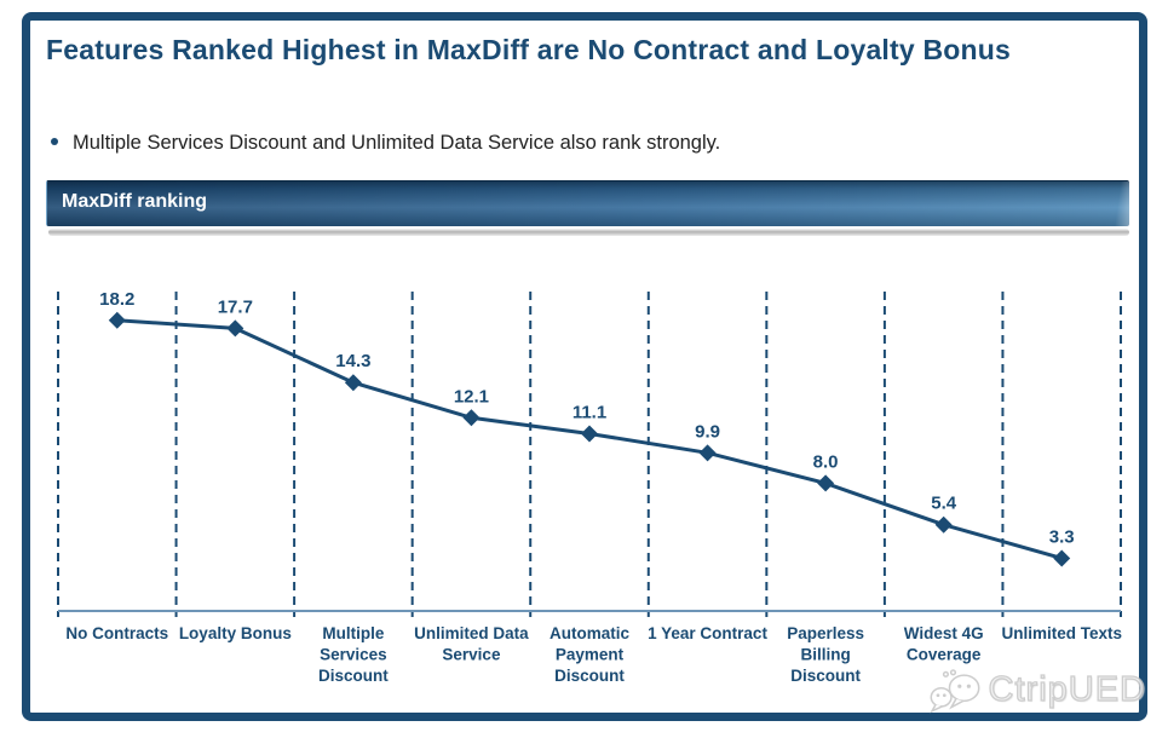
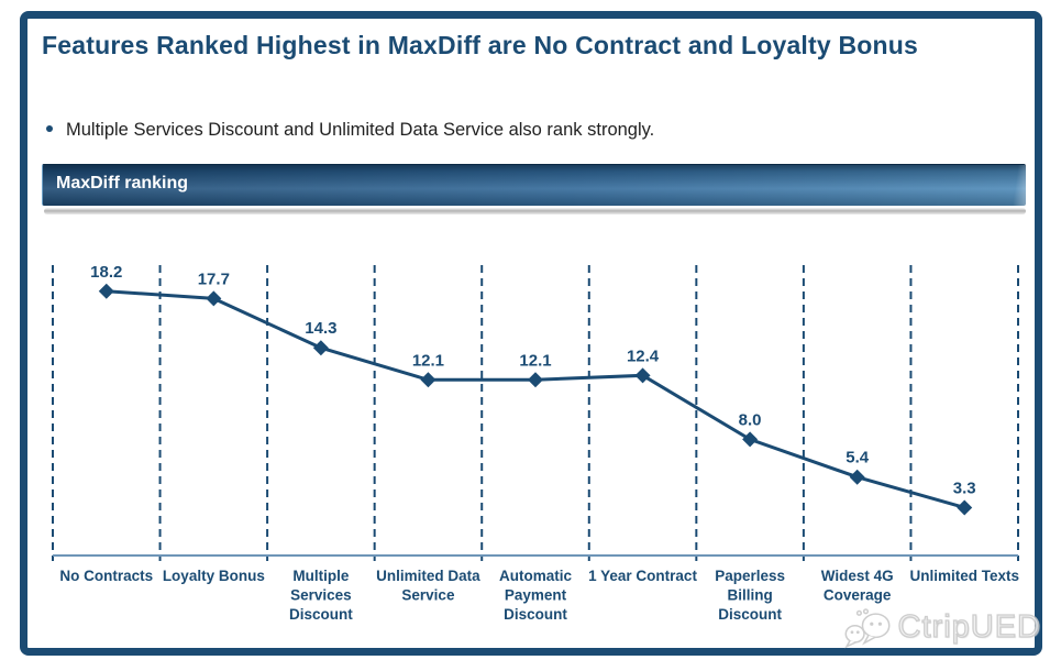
Automatic Payment Discount: 11.1 -> 12.1
1 Year Contract: 9.9 -> 12.4
